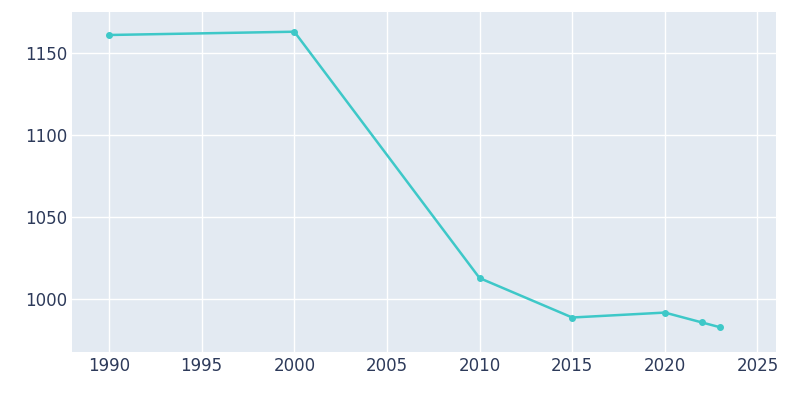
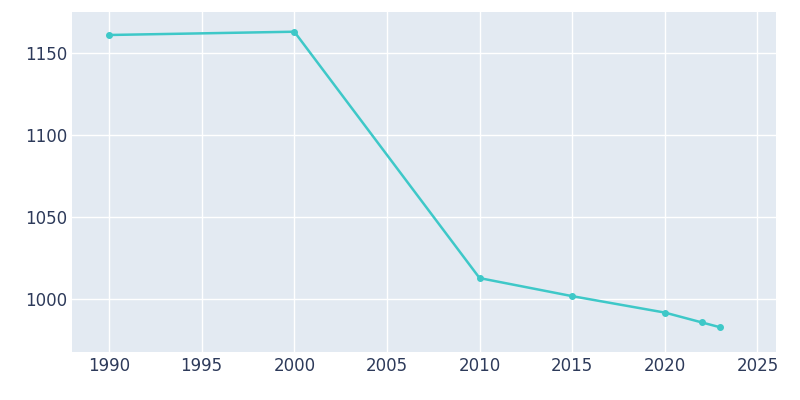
2015: 989 -> 1002
